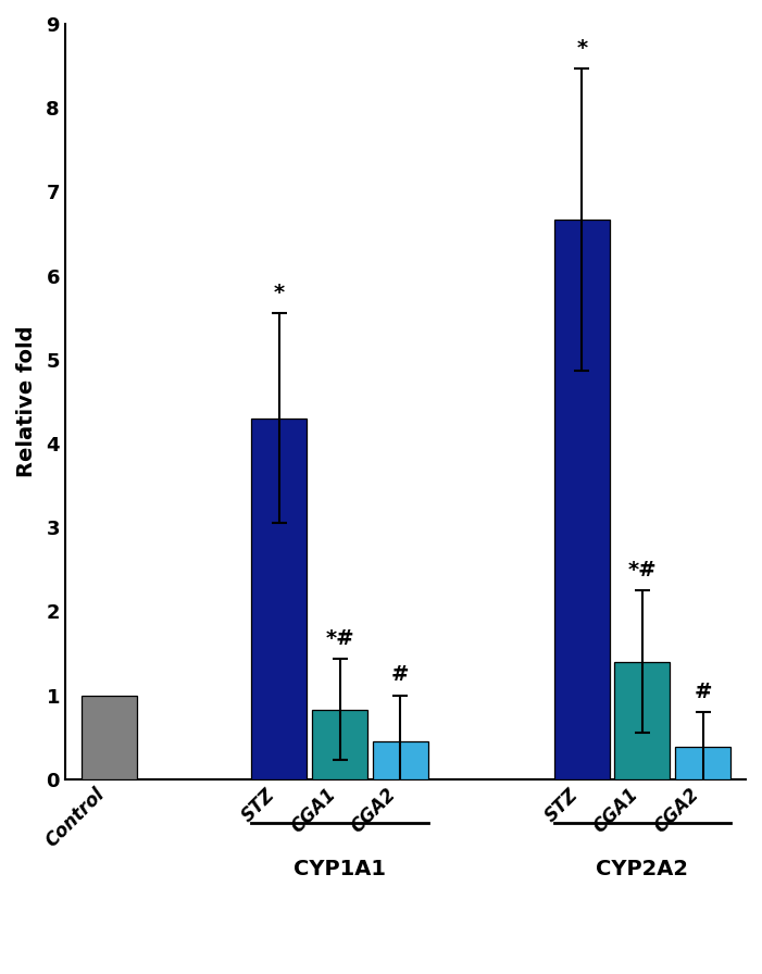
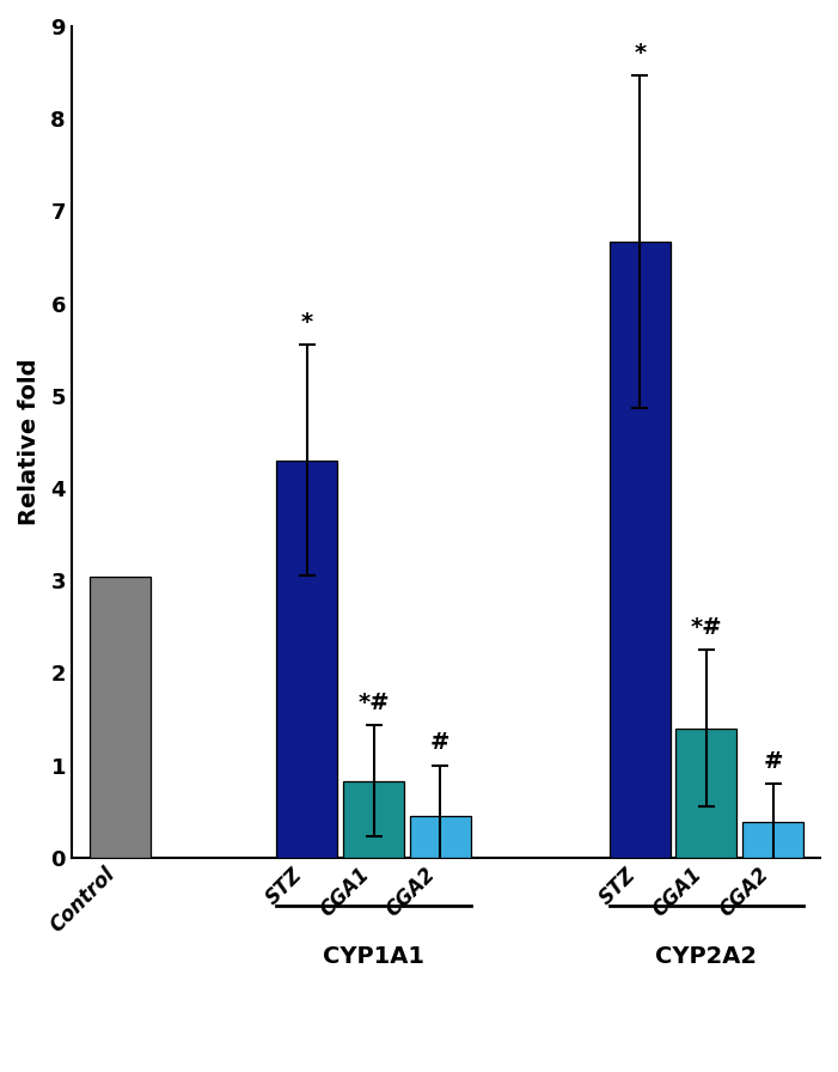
Control: 1.00 -> 3.04
